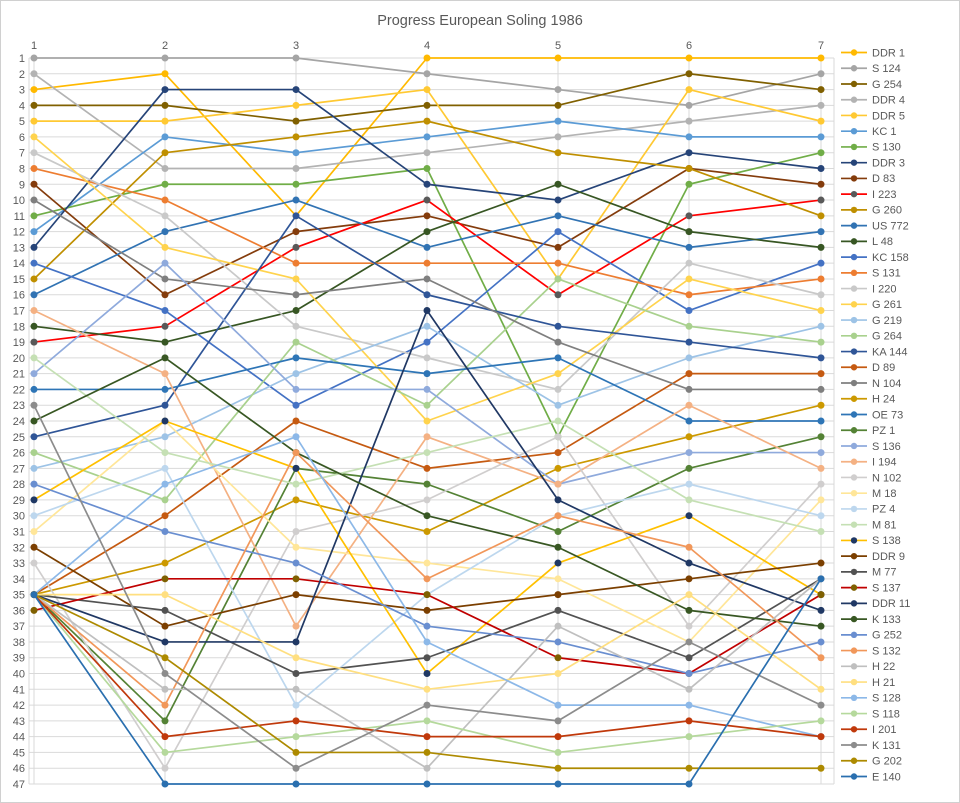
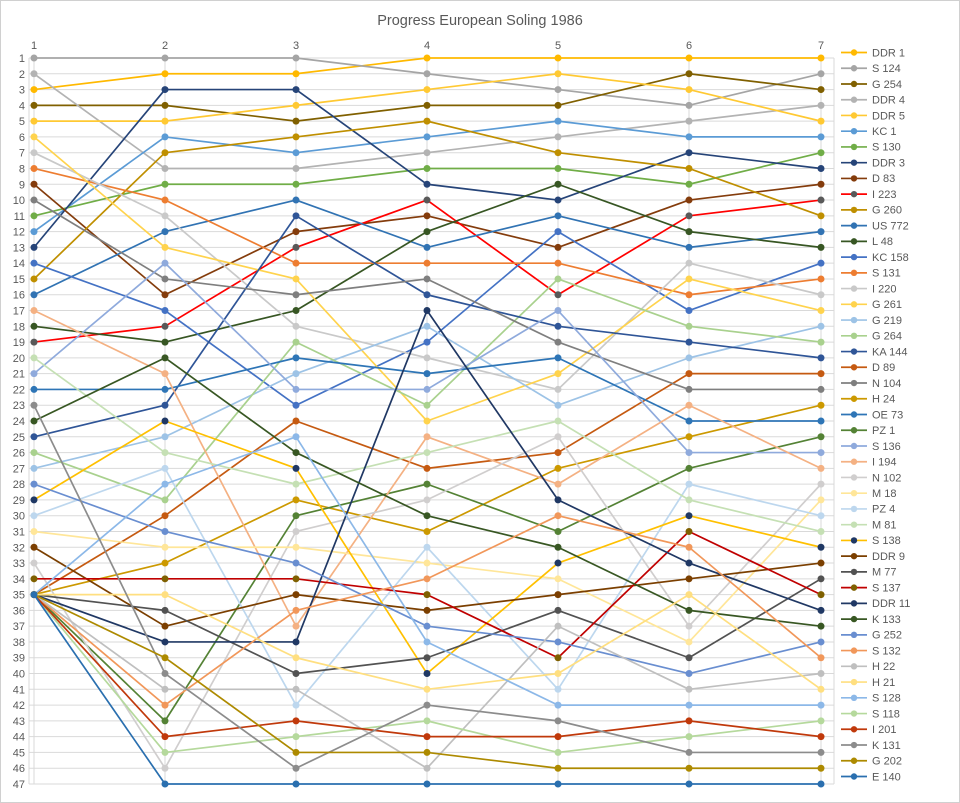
S 137/1: 36 -> 34
M 18/2: 24 -> 32
DDR 1/3: 11 -> 2
PZ 1/3: 27 -> 30
S 132/3: 26 -> 36
PZ 4/4: 35 -> 32
DDR 5/5: 15 -> 2
S 130/5: 25 -> 8
S 136/5: 28 -> 17
PZ 4/5: 30 -> 41
D 83/6: 8 -> 10
S 137/6: 40 -> 31
K 131/6: 38 -> 45
S 138/7: 35 -> 32
H 22/7: 34 -> 40
S 128/7: 44 -> 42
K 131/7: 42 -> 45
E 140/7: 34 -> 47
